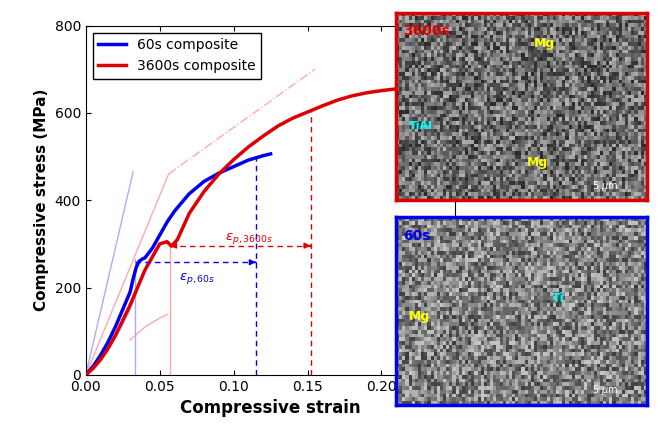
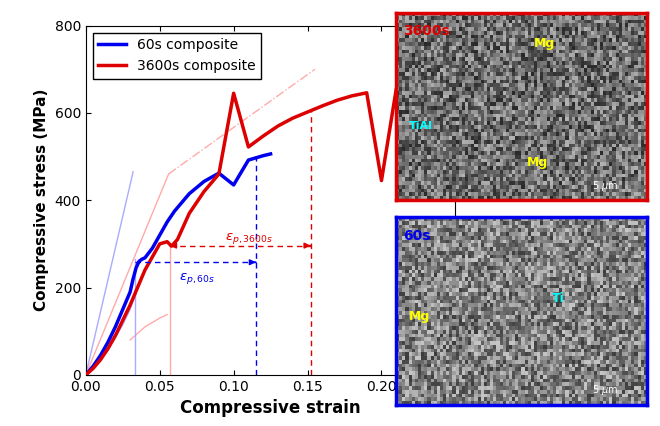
60s composite/0.10: 477 -> 435
3600s composite/0.10: 493 -> 645
3600s composite/0.20: 651 -> 445
